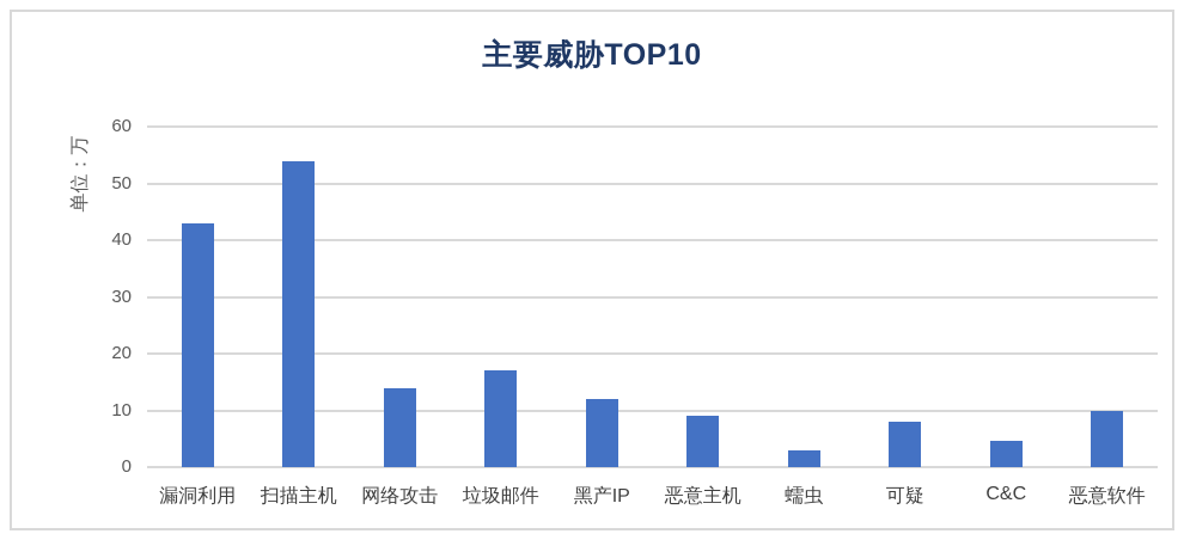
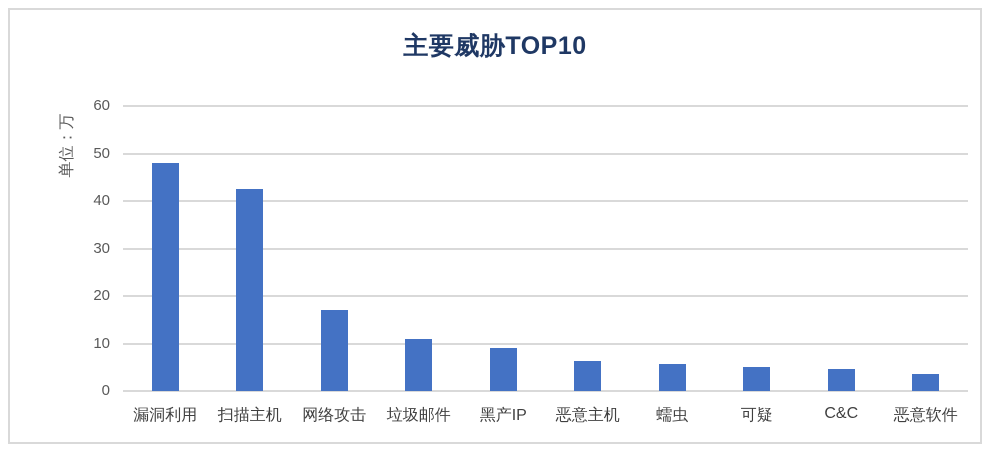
漏洞利用: 43 -> 48
扫描主机: 54 -> 42
网络攻击: 14 -> 17
垃圾邮件: 17 -> 11
黑产IP: 12 -> 9
恶意主机: 9 -> 6
蠕虫: 3 -> 6
可疑: 8 -> 5
恶意软件: 10 -> 4
